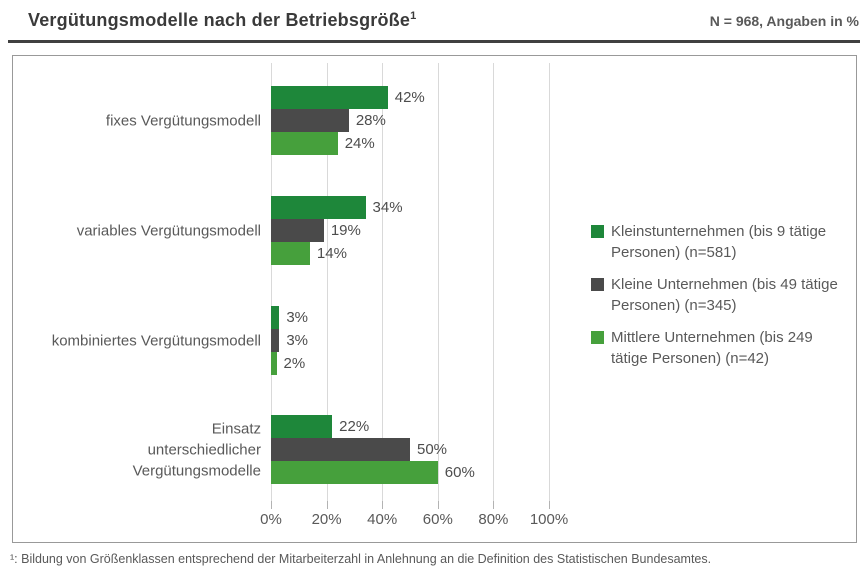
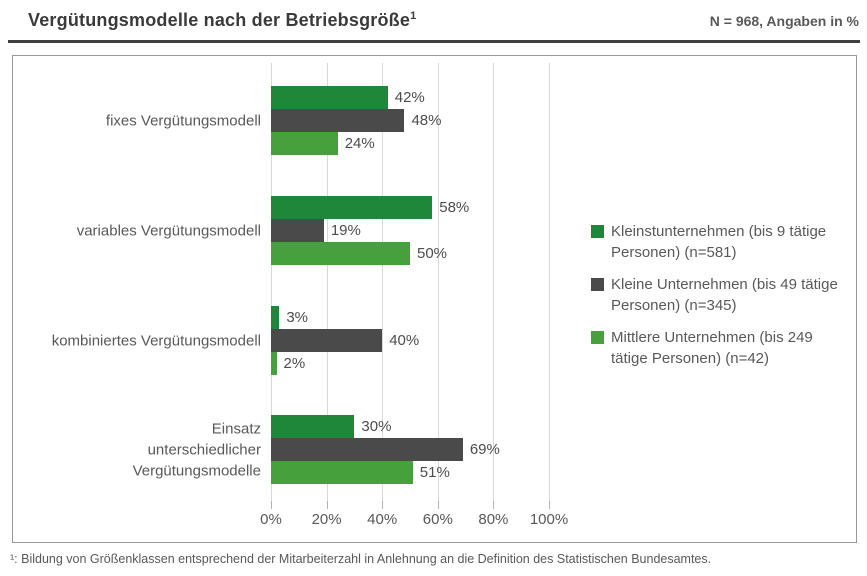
Kleine Unternehmen (bis 49 tätige Personen) (n=345)/fixes Vergütungsmodell: 28% -> 48%
Kleinstunternehmen (bis 9 tätige Personen) (n=581)/variables Vergütungsmodell: 34% -> 58%
Mittlere Unternehmen (bis 249 tätige Personen) (n=42)/variables Vergütungsmodell: 14% -> 50%
Kleine Unternehmen (bis 49 tätige Personen) (n=345)/kombiniertes Vergütungsmodell: 3% -> 40%
Kleinstunternehmen (bis 9 tätige Personen) (n=581)/Einsatz unterschiedlicher Vergütungsmodelle: 22% -> 30%
Kleine Unternehmen (bis 49 tätige Personen) (n=345)/Einsatz unterschiedlicher Vergütungsmodelle: 50% -> 69%
Mittlere Unternehmen (bis 249 tätige Personen) (n=42)/Einsatz unterschiedlicher Vergütungsmodelle: 60% -> 51%
